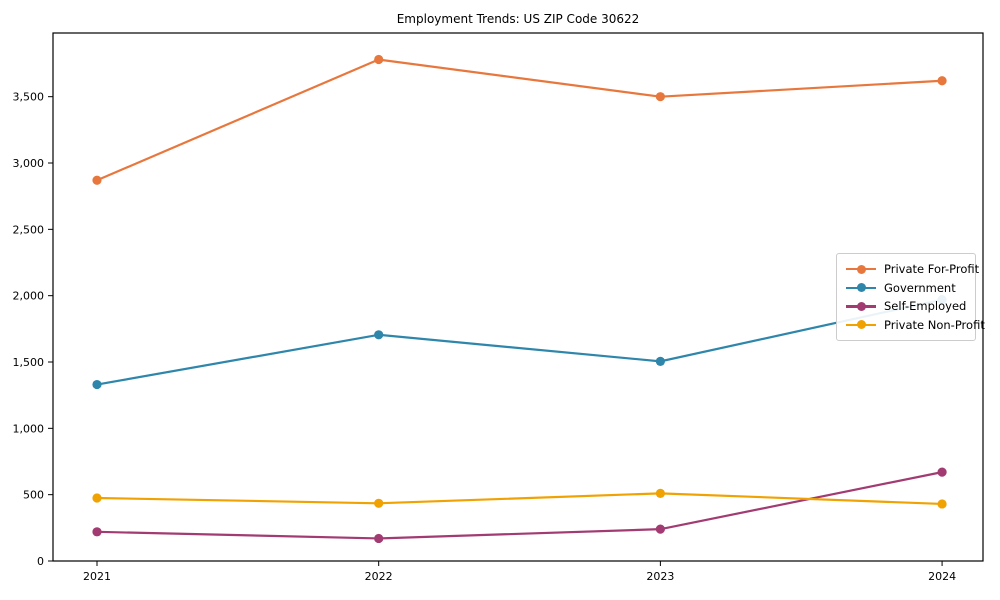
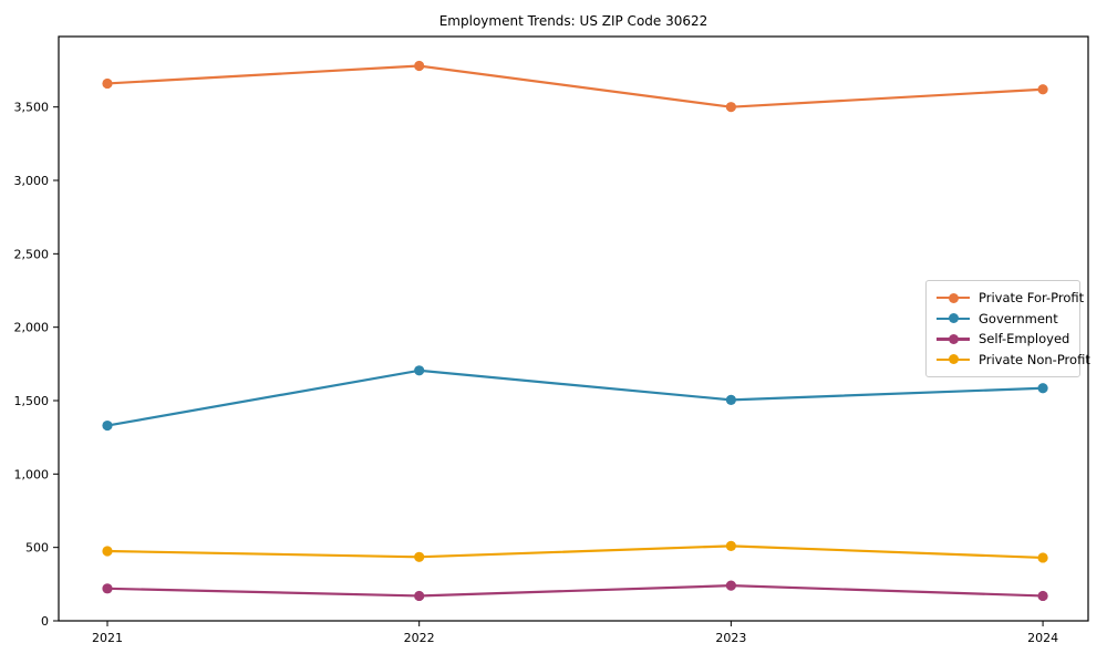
Private For-Profit/2021: 2870 -> 3660
Government/2024: 1970 -> 1580
Self-Employed/2024: 670 -> 170
